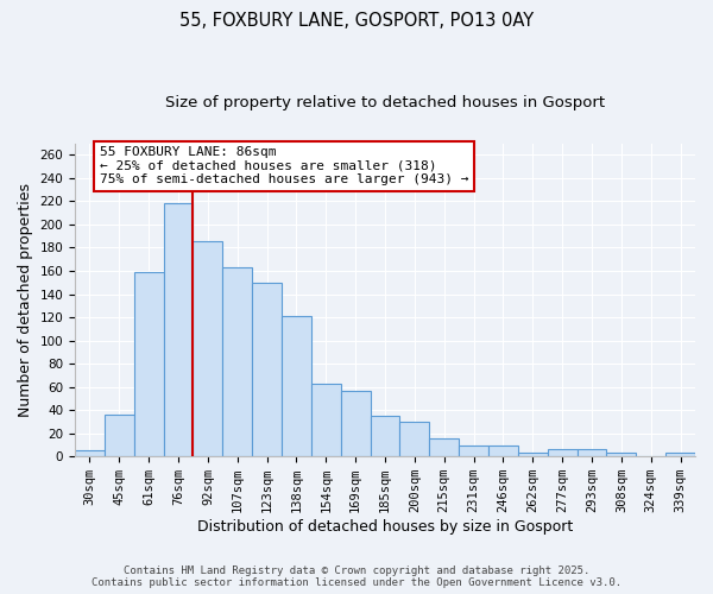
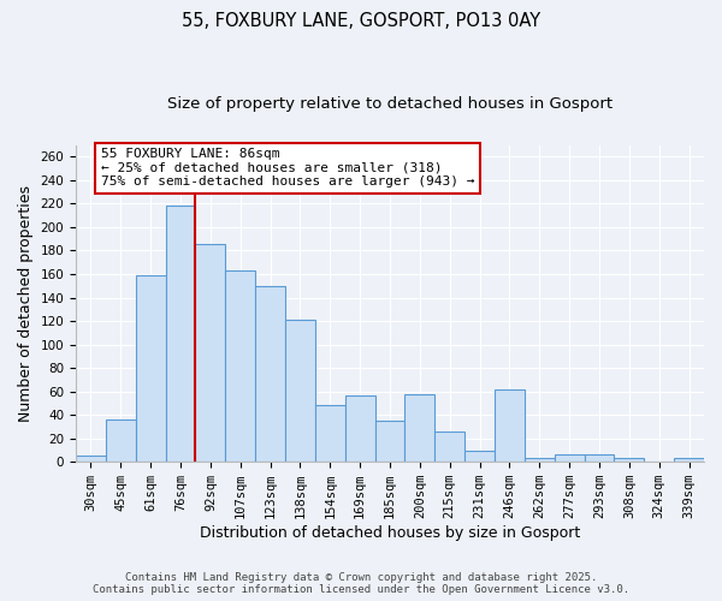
154sqm: 63 -> 48
200sqm: 30 -> 58
215sqm: 16 -> 26
246sqm: 9 -> 62
